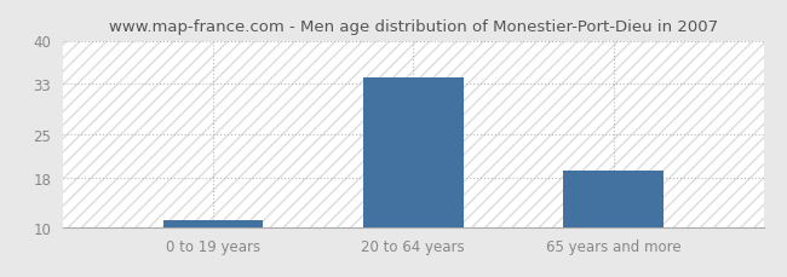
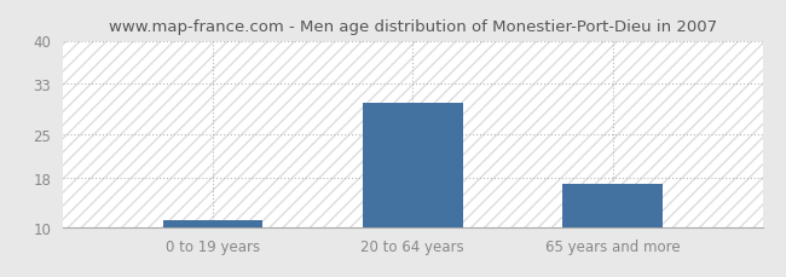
20 to 64 years: 34 -> 30
65 years and more: 19 -> 17
